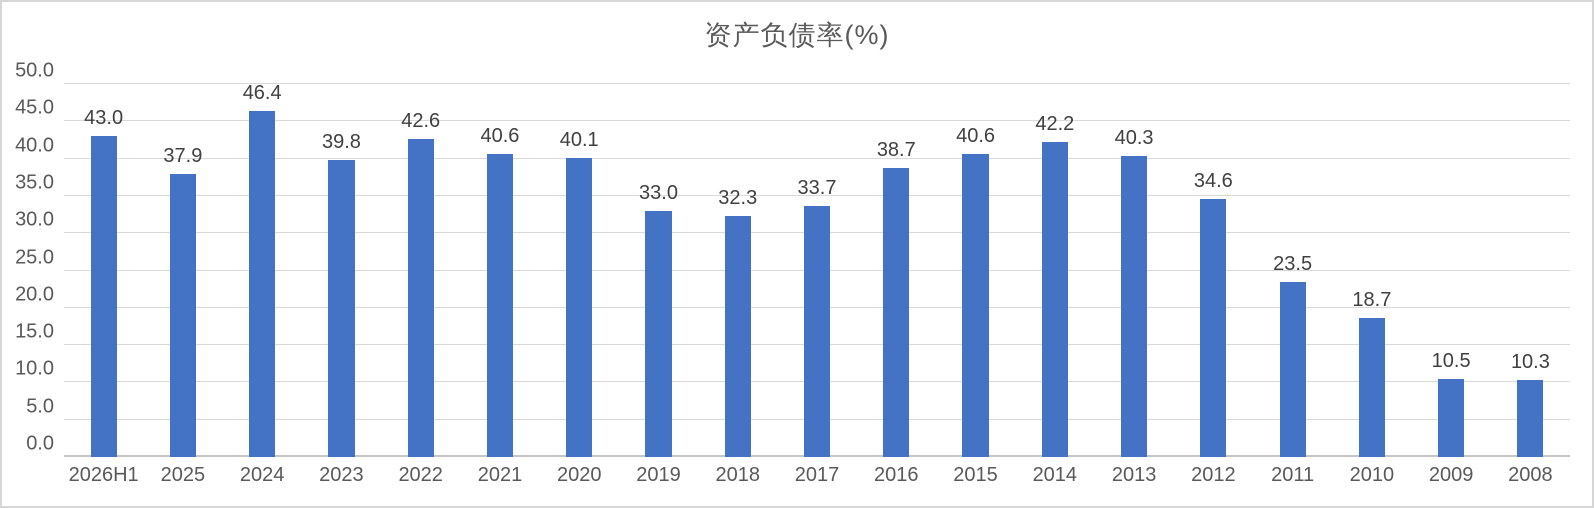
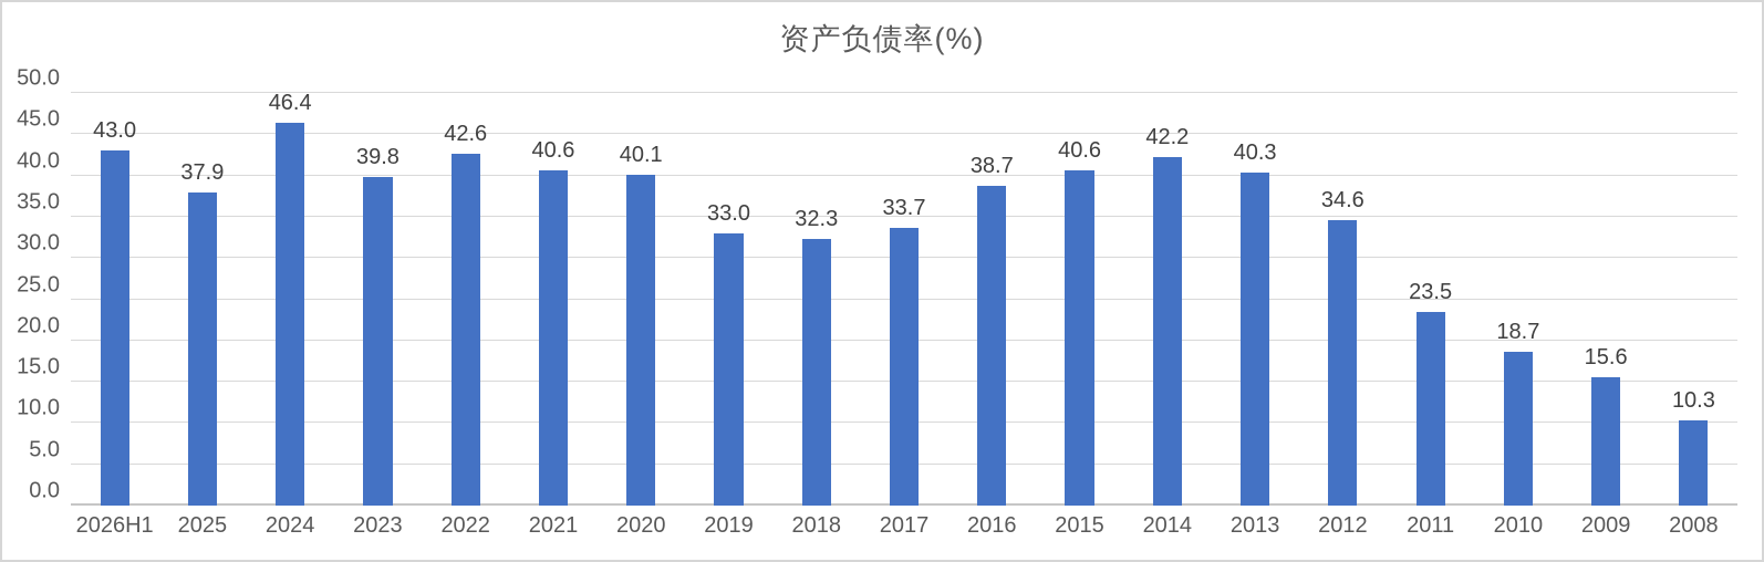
2009: 10.5 -> 15.6
